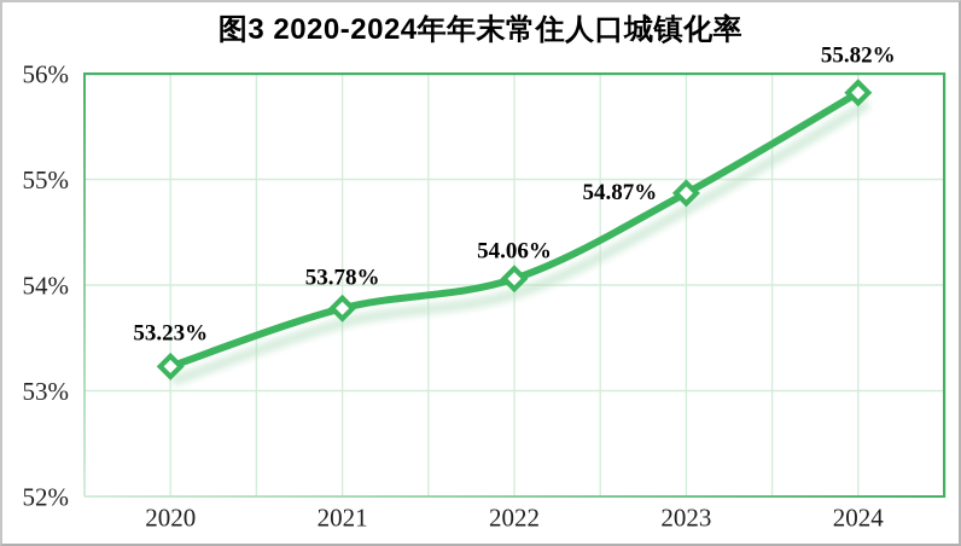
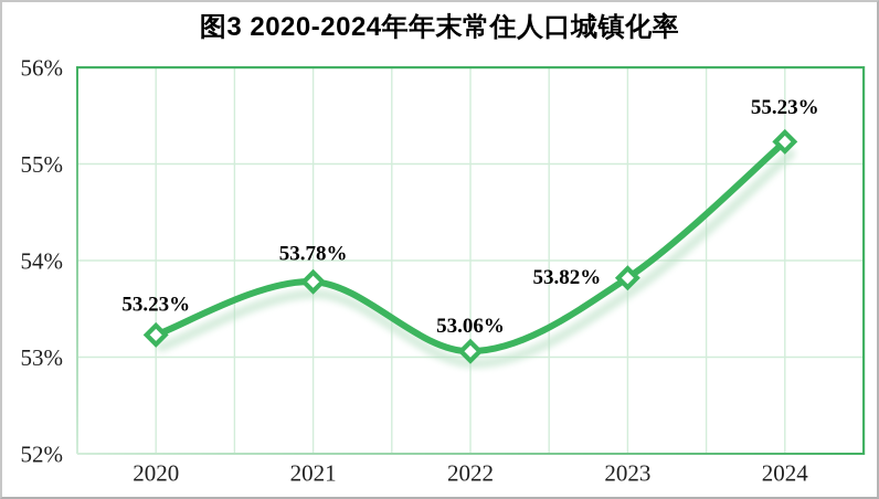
2022: 54.06% -> 53.06%
2023: 54.87% -> 53.82%
2024: 55.82% -> 55.23%
